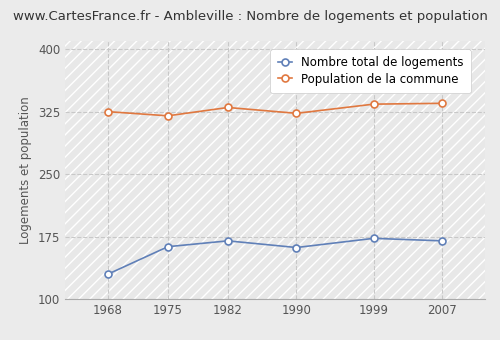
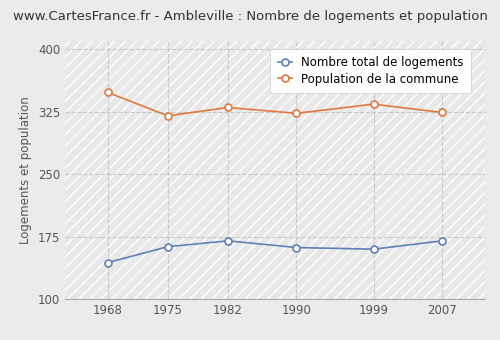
Nombre total de logements/1968: 130 -> 144
Population de la commune/1968: 325 -> 348
Nombre total de logements/1999: 173 -> 160
Population de la commune/2007: 335 -> 324
